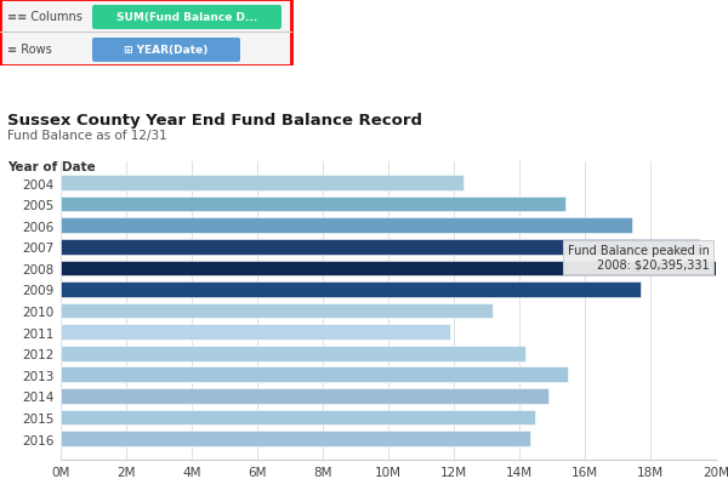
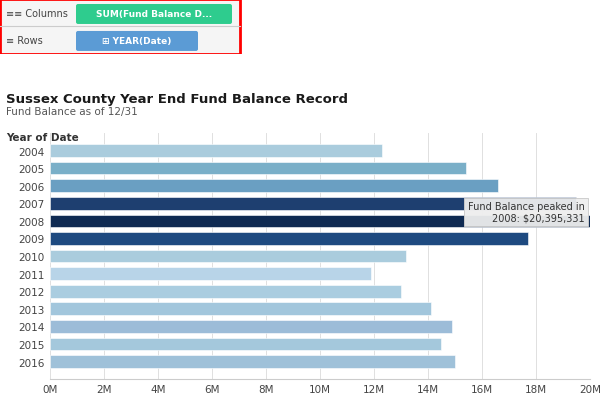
2006: 17.45M -> 16.60M
2012: 14.20M -> 13.00M
2013: 15.50M -> 14.10M
2016: 14.35M -> 15.00M
